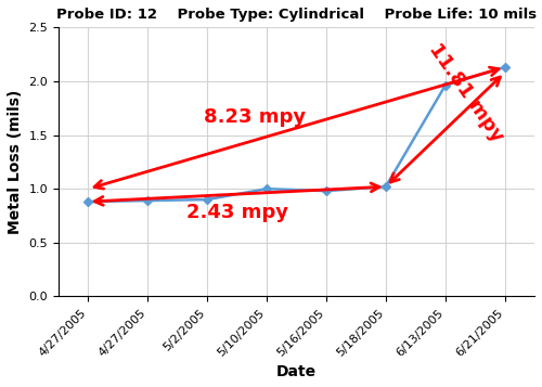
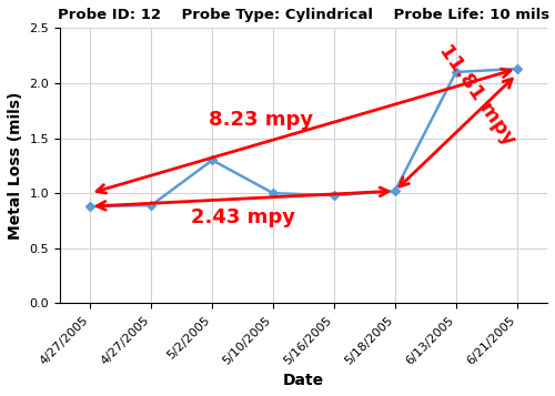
5/2/2005: 0.90 -> 1.30
6/13/2005: 1.96 -> 2.10
